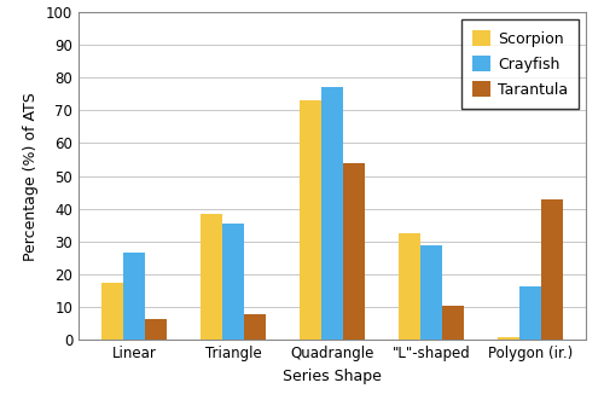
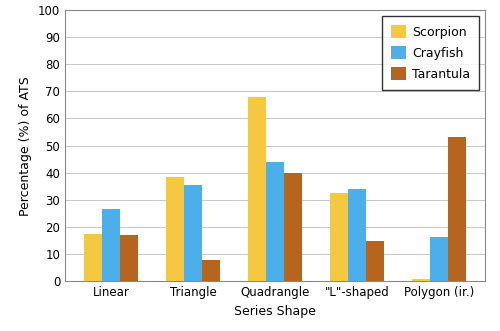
Tarantula/Linear: 6.5 -> 17.0
Scorpion/Quadrangle: 73.0 -> 68.0
Crayfish/Quadrangle: 77.0 -> 44.0
Tarantula/Quadrangle: 54.0 -> 40.0
Crayfish/"L"-shaped: 29.0 -> 34.0
Tarantula/"L"-shaped: 10.5 -> 15.0
Tarantula/Polygon (ir.): 43.0 -> 53.0
